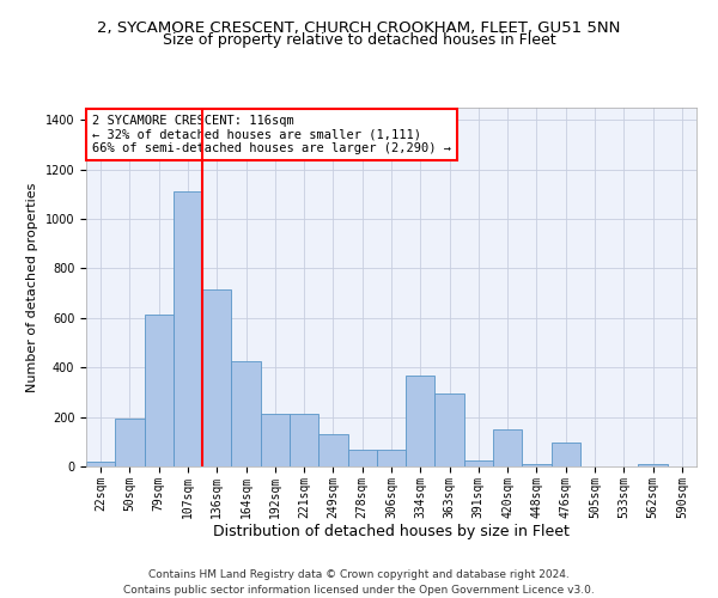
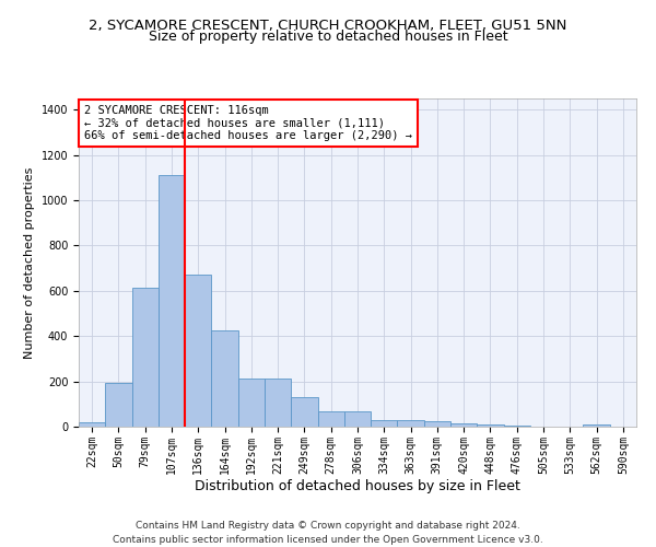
136sqm: 715 -> 670
334sqm: 365 -> 30
363sqm: 295 -> 30
420sqm: 150 -> 15
476sqm: 95 -> 5
